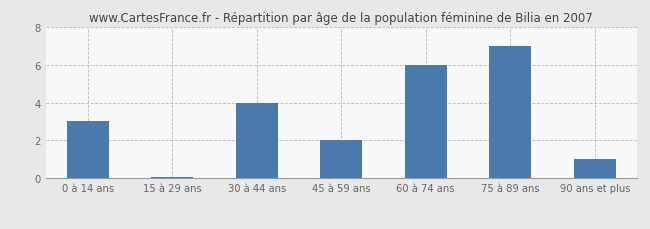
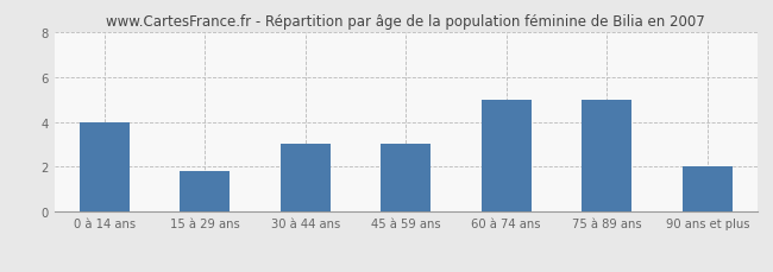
0 à 14 ans: 3.0 -> 4.0
15 à 29 ans: 0.1 -> 1.8
30 à 44 ans: 4.0 -> 3.0
45 à 59 ans: 2.0 -> 3.0
60 à 74 ans: 6.0 -> 5.0
75 à 89 ans: 7.0 -> 5.0
90 ans et plus: 1.0 -> 2.0
